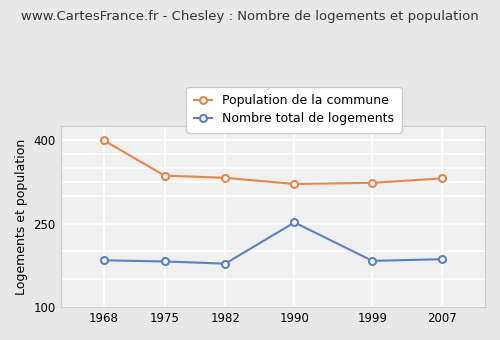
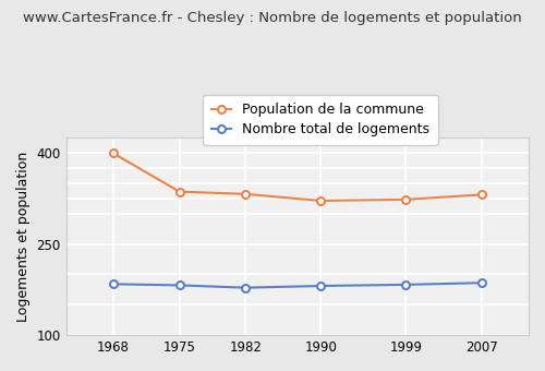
Nombre total de logements/1990: 252 -> 181
